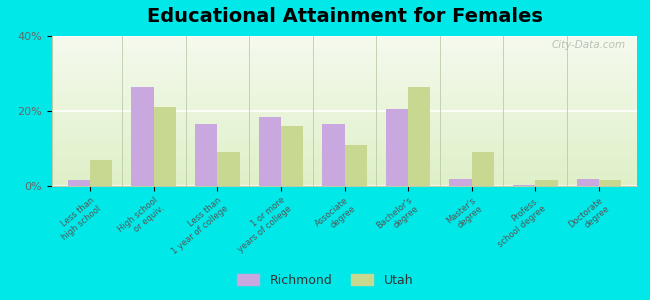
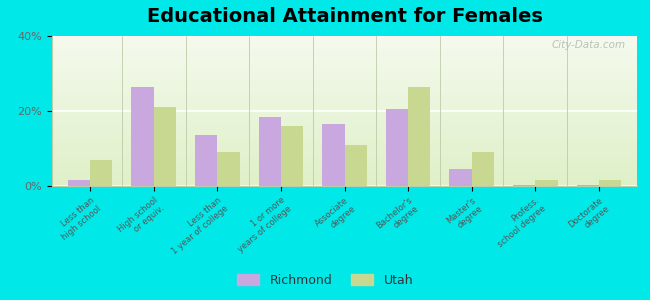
Richmond/Less than 1 year of college: 16.5% -> 13.5%
Richmond/Master's degree: 2.0% -> 4.5%
Richmond/Doctorate degree: 2.0% -> 0.3%
